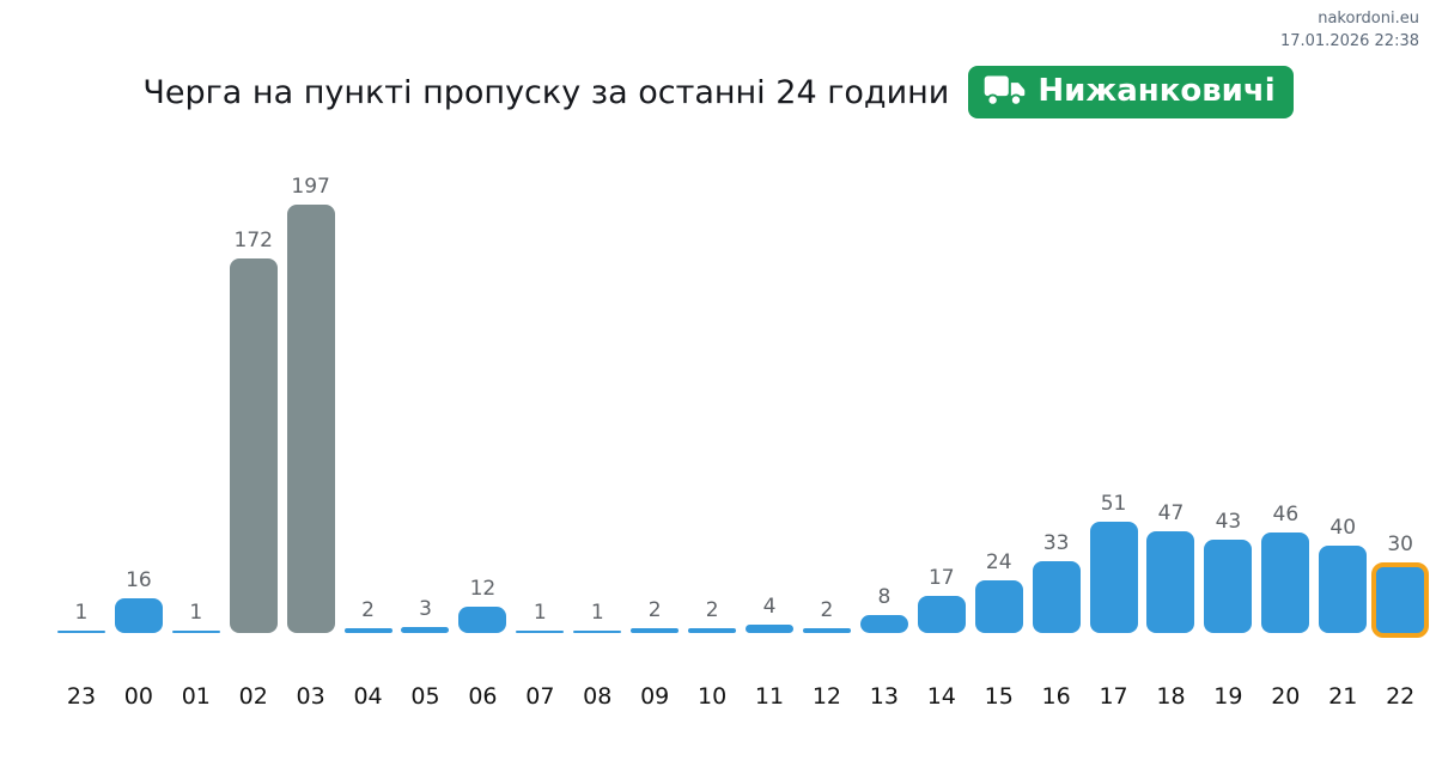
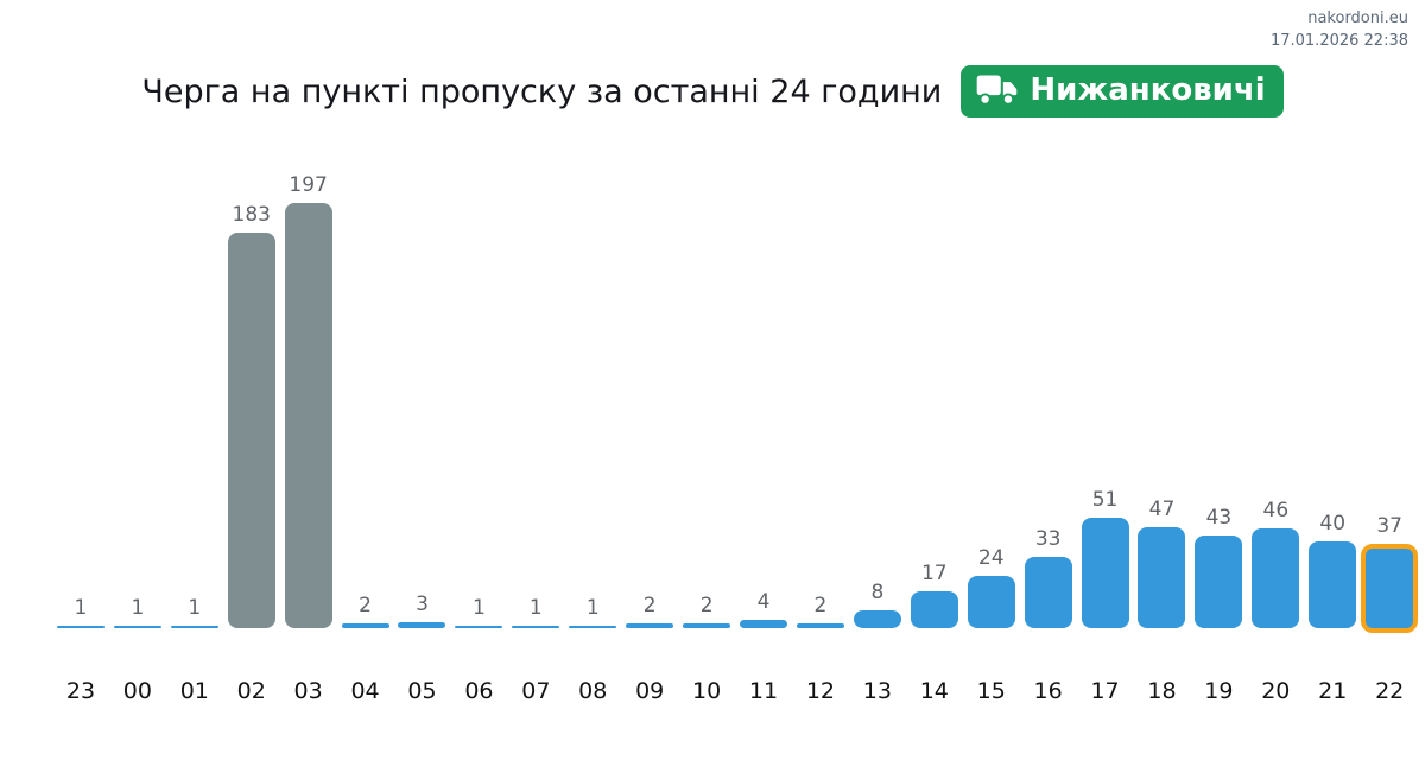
00: 16 -> 1
02: 172 -> 183
06: 12 -> 1
22: 30 -> 37
